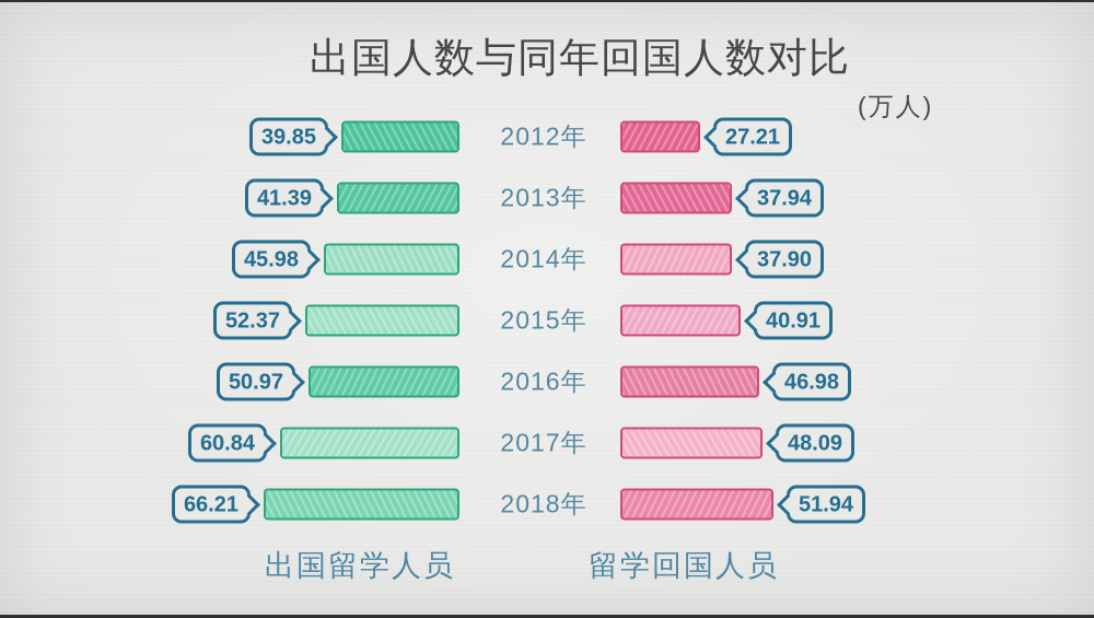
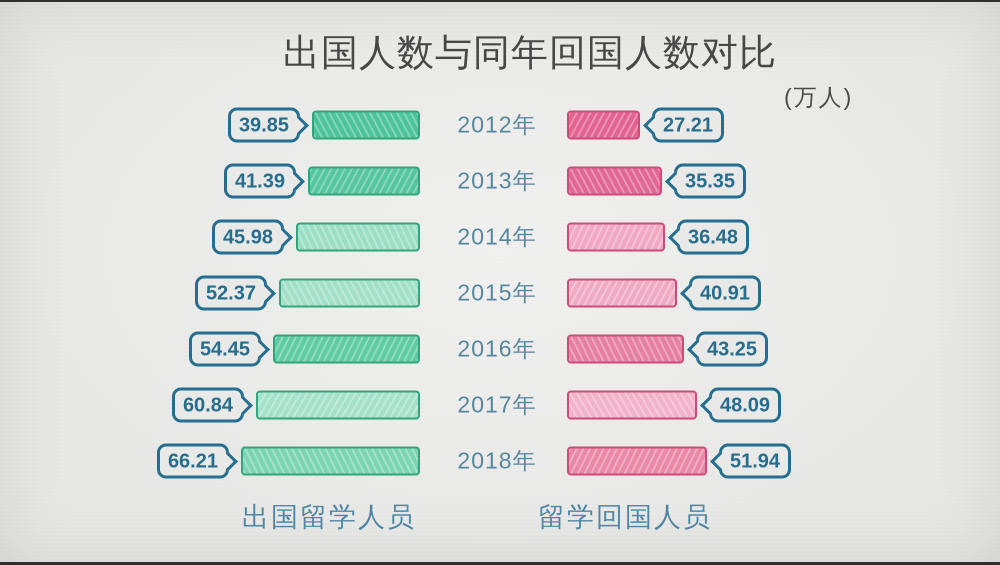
留学回国人员/2013年: 37.94 -> 35.35
留学回国人员/2014年: 37.90 -> 36.48
出国留学人员/2016年: 50.97 -> 54.45
留学回国人员/2016年: 46.98 -> 43.25
